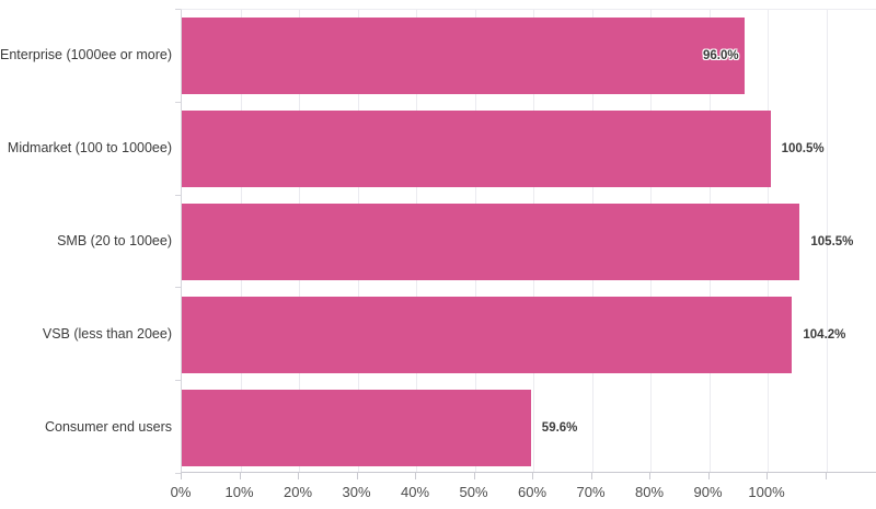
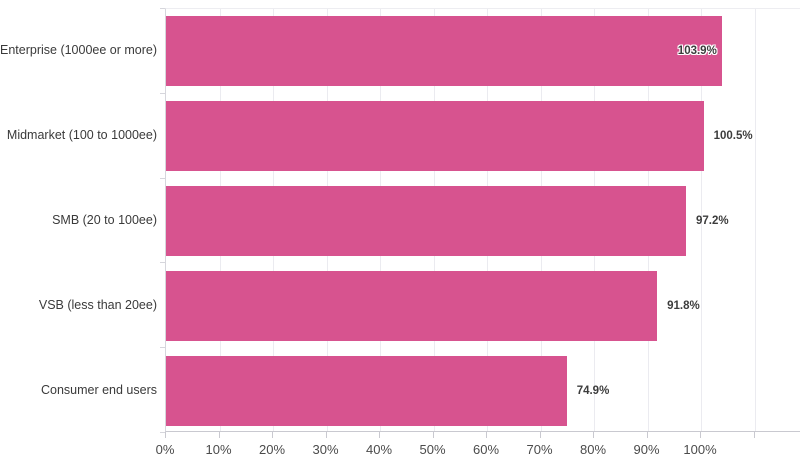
Enterprise (1000ee or more): 96.0% -> 103.9%
SMB (20 to 100ee): 105.5% -> 97.2%
VSB (less than 20ee): 104.2% -> 91.8%
Consumer end users: 59.6% -> 74.9%
